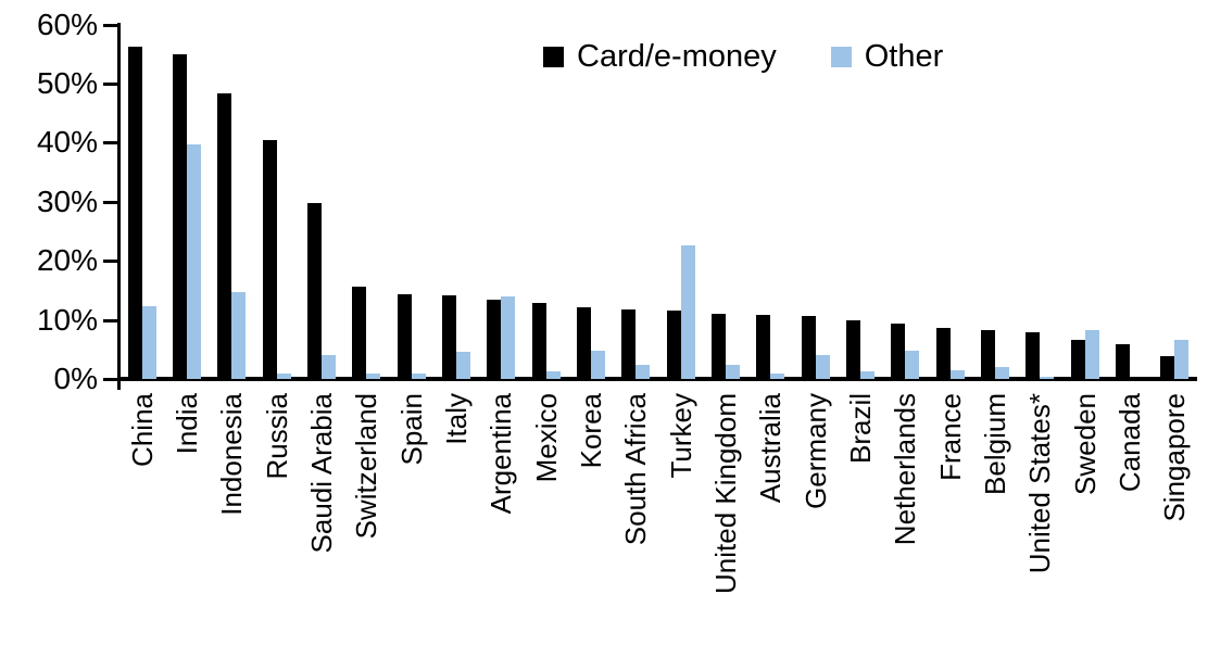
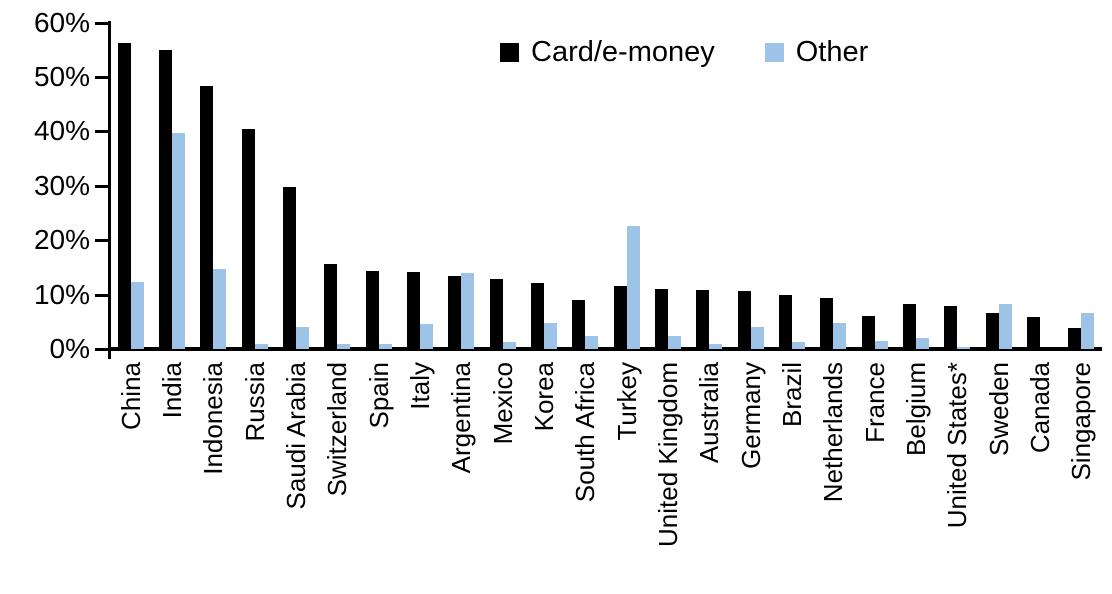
Card/e-money/South Africa: 12% -> 9%
Card/e-money/France: 9% -> 6%
